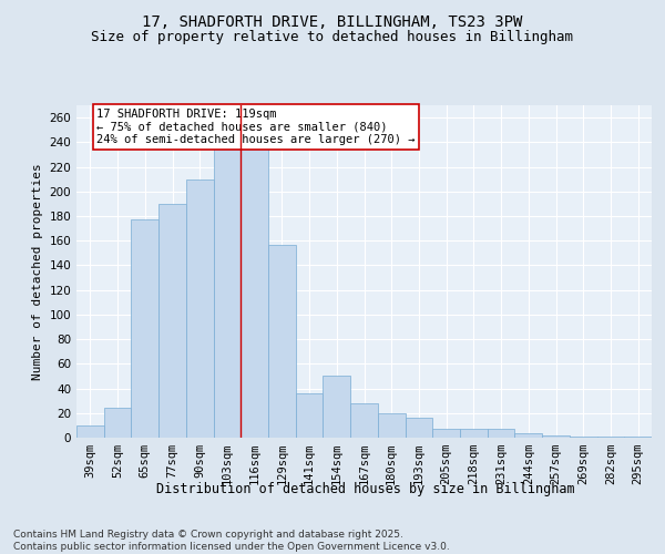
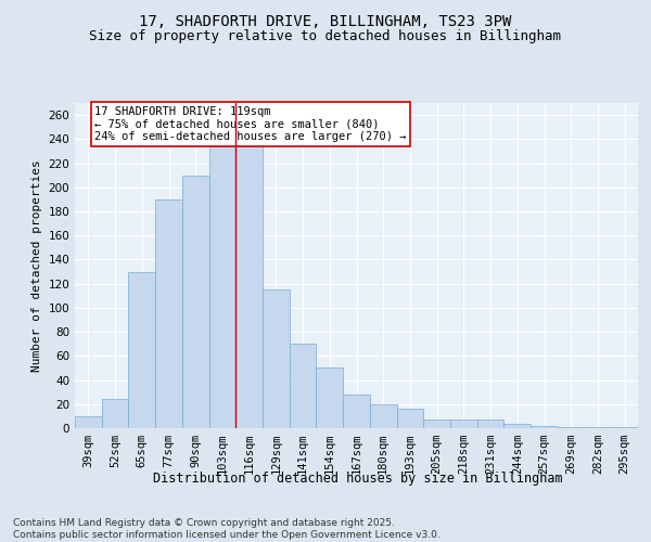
65sqm: 177 -> 130
129sqm: 157 -> 115
141sqm: 36 -> 70
